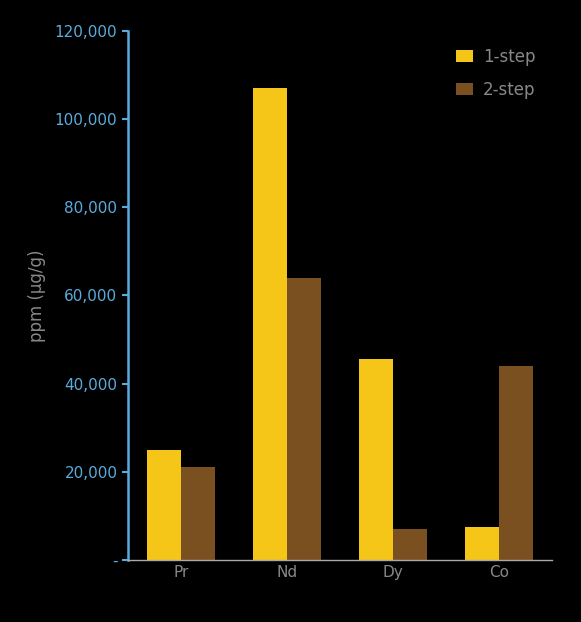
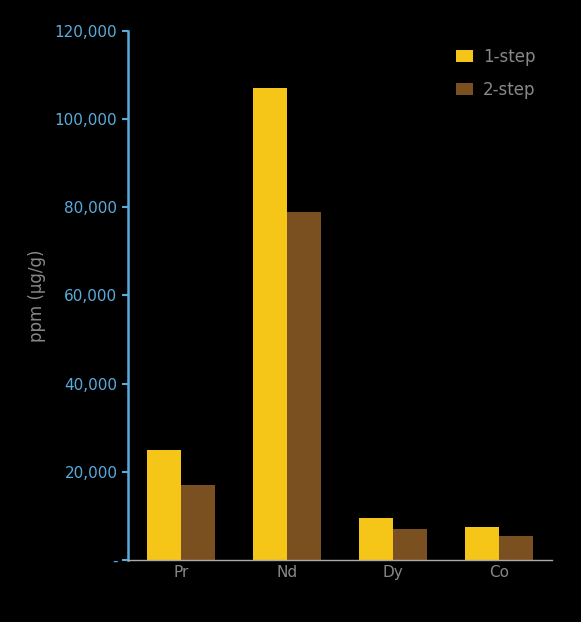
2-step/Pr: 21,000 -> 17,000
2-step/Nd: 64,000 -> 79,000
1-step/Dy: 45,500 -> 9,500
2-step/Co: 44,000 -> 5,500
